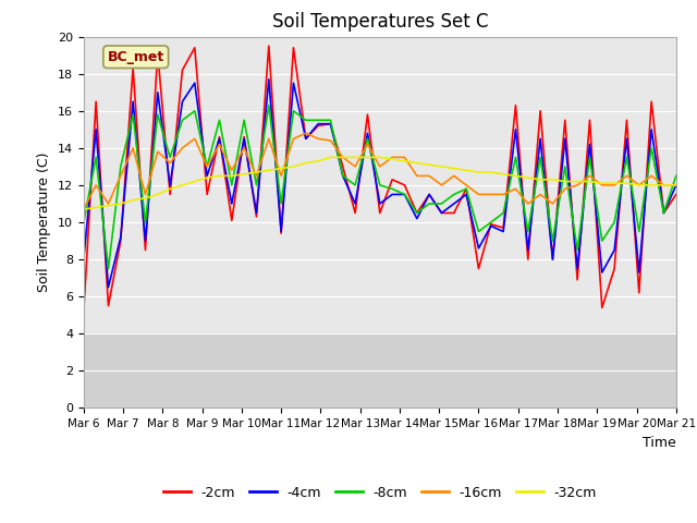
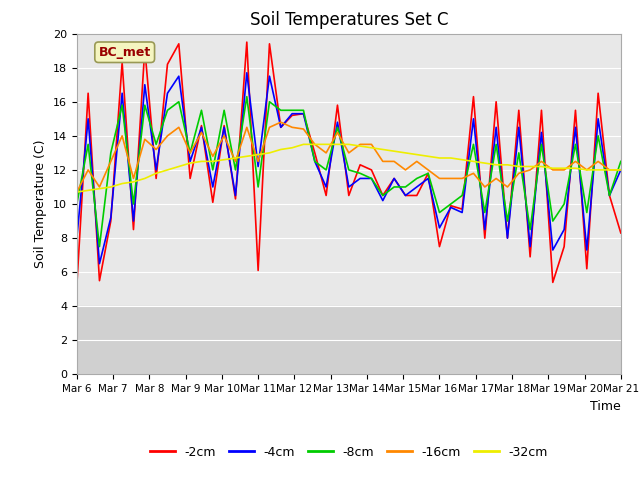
-2cm/Mar 11: 9.4 -> 6.1
-4cm/Mar 11: 9.5 -> 12.2
-2cm/Mar 21: 11.5 -> 8.3
